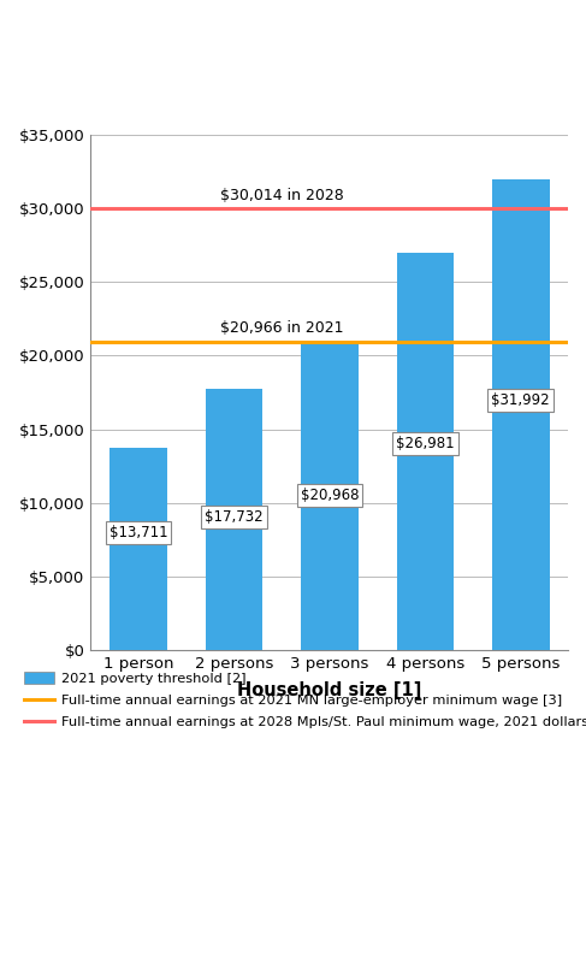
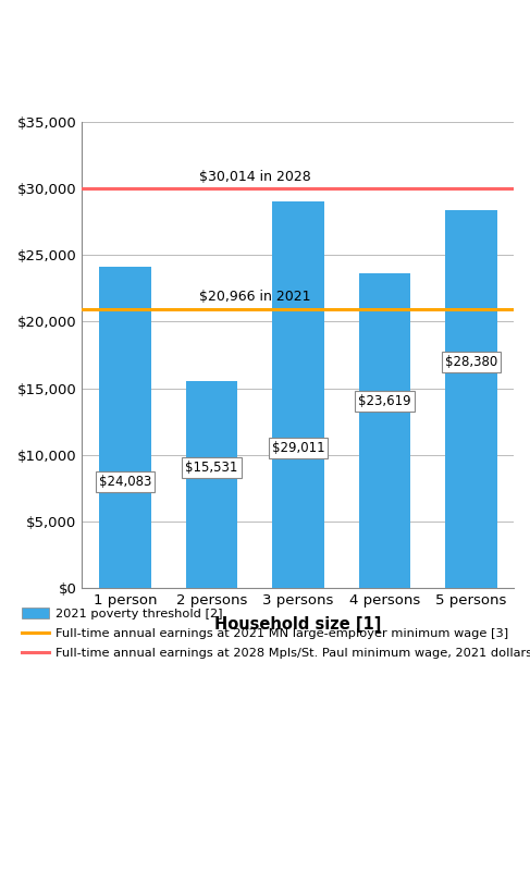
1 person: $13,711 -> $24,083
2 persons: $17,732 -> $15,531
3 persons: $20,968 -> $29,011
4 persons: $26,981 -> $23,619
5 persons: $31,992 -> $28,380
